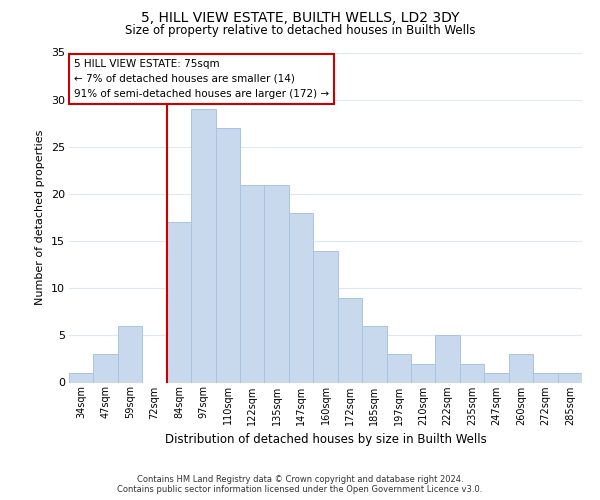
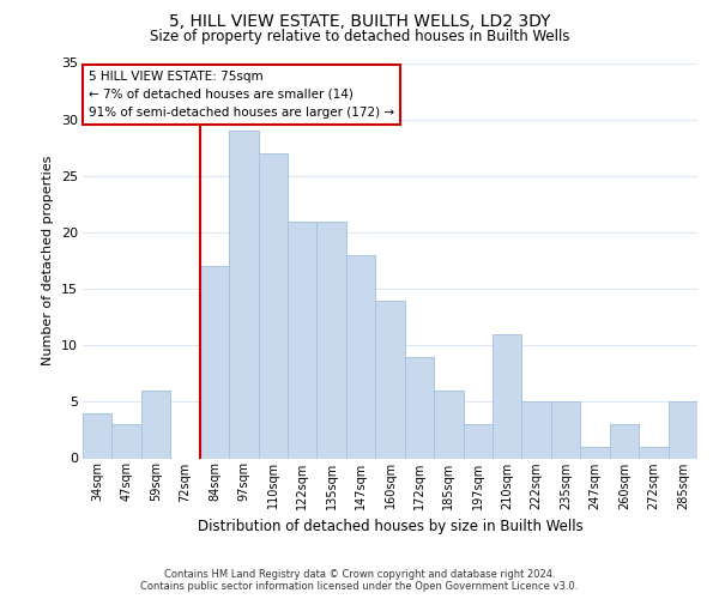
34sqm: 1 -> 4
210sqm: 2 -> 11
235sqm: 2 -> 5
285sqm: 1 -> 5
